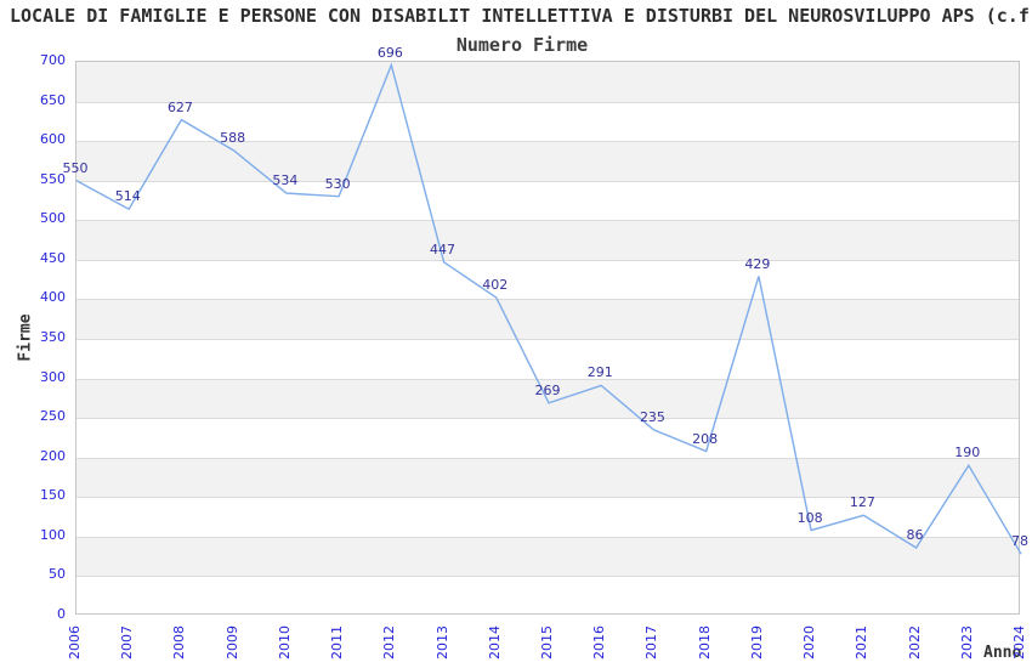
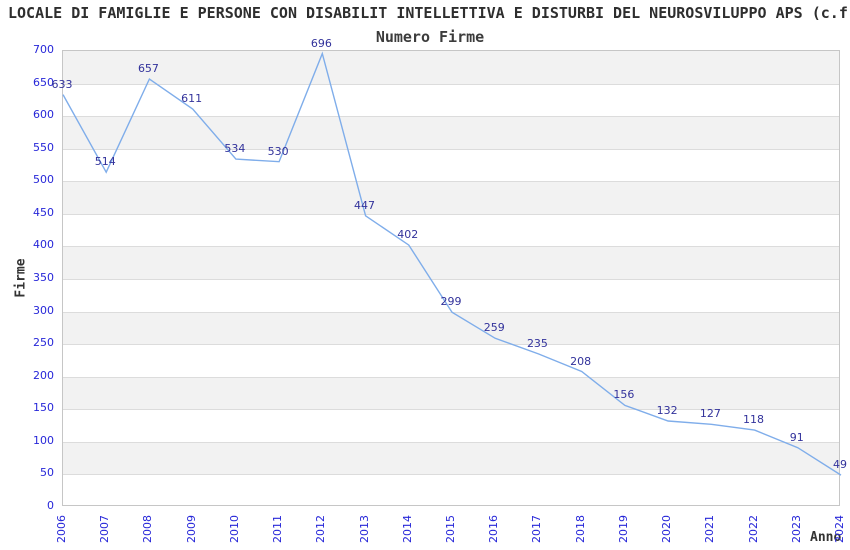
2006: 550 -> 633
2008: 627 -> 657
2009: 588 -> 611
2015: 269 -> 299
2016: 291 -> 259
2019: 429 -> 156
2020: 108 -> 132
2022: 86 -> 118
2023: 190 -> 91
2024: 78 -> 49
